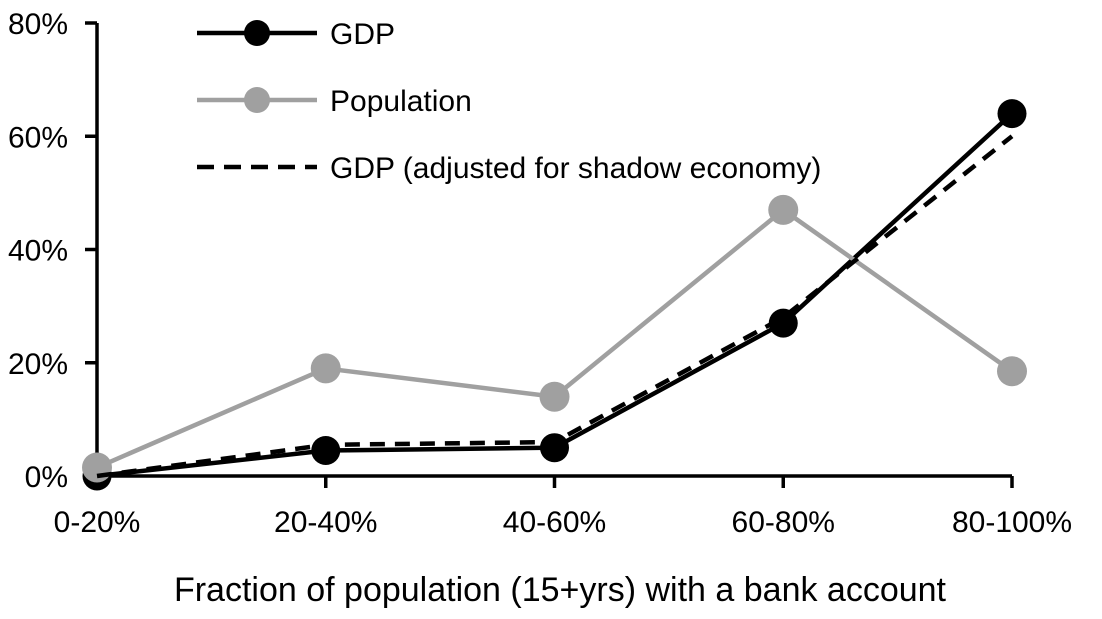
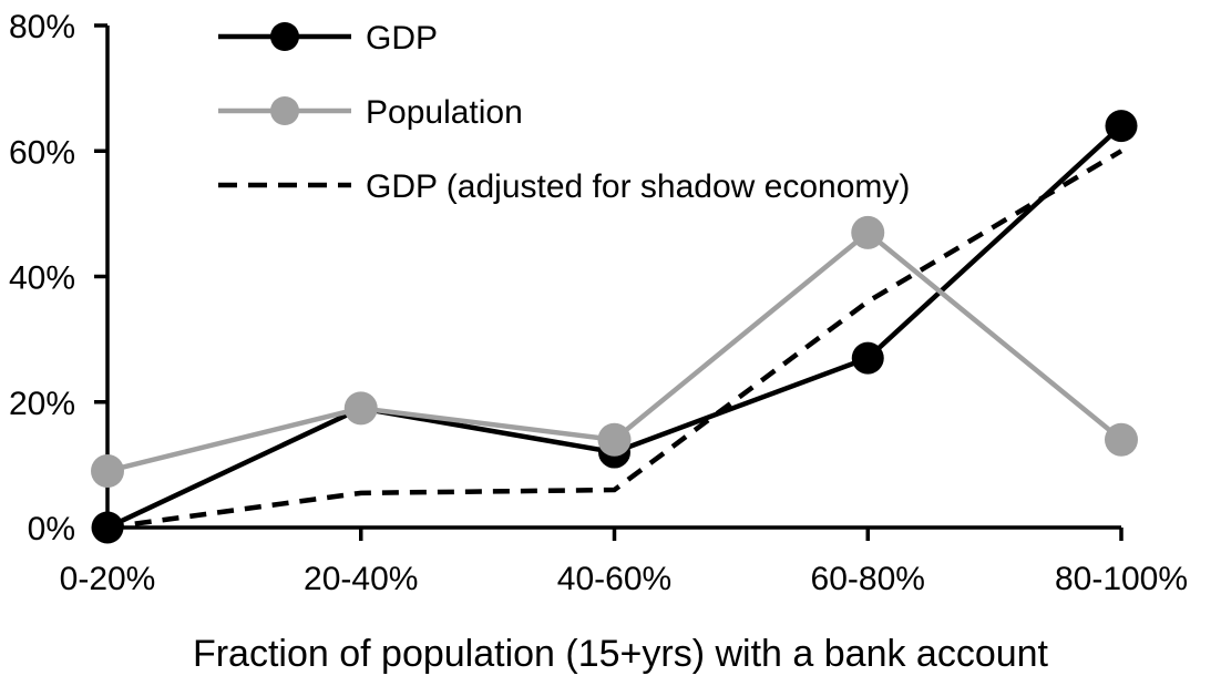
Population/0-20%: 2% -> 9%
GDP/20-40%: 4% -> 19%
GDP/40-60%: 5% -> 12%
GDP (adjusted for shadow economy)/60-80%: 28% -> 36%
Population/80-100%: 18% -> 14%
